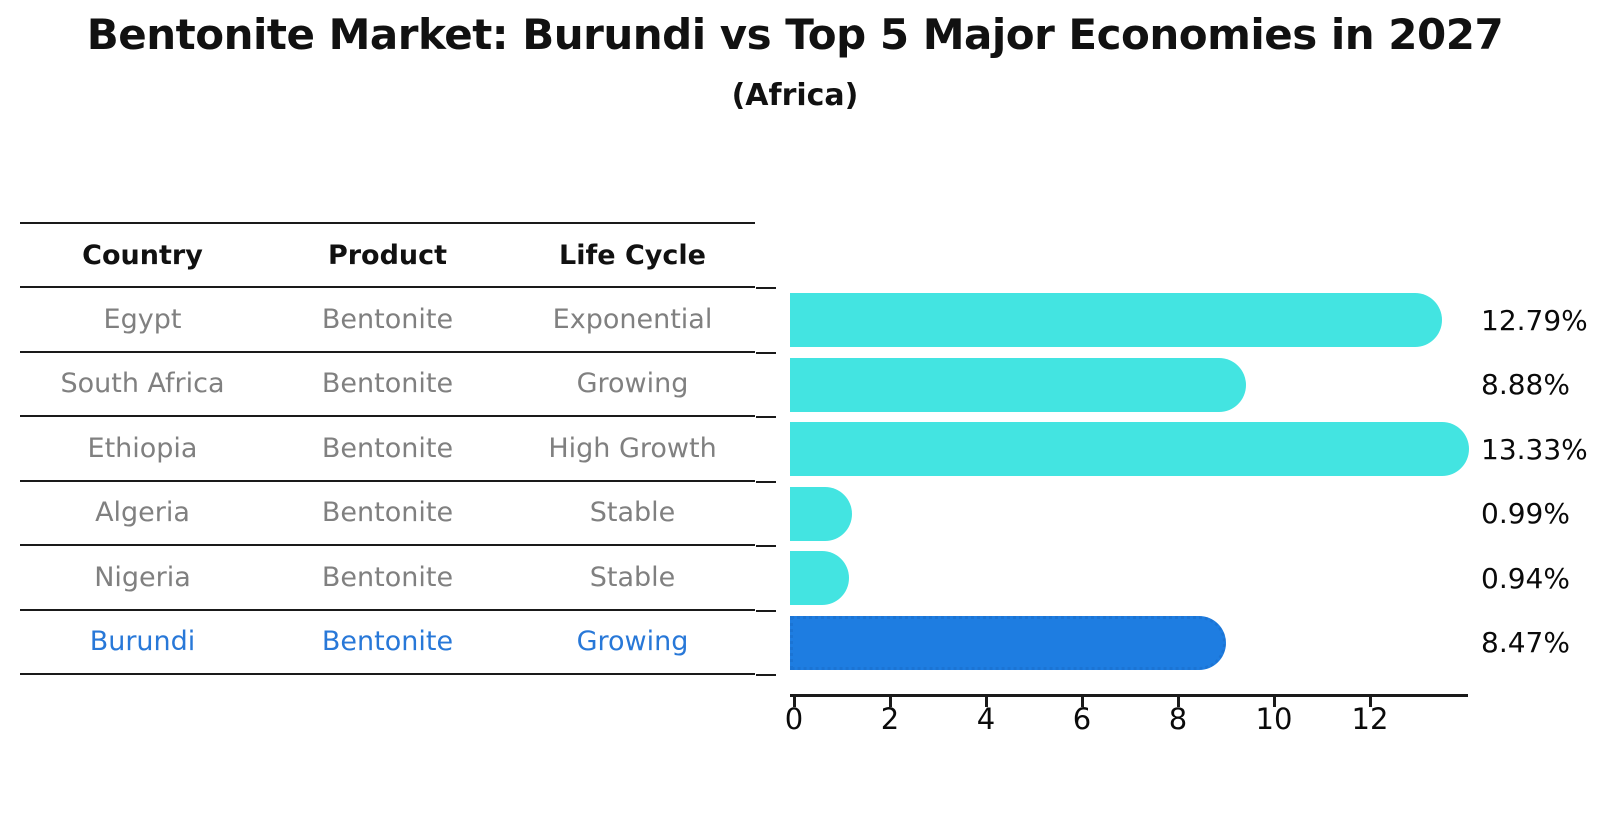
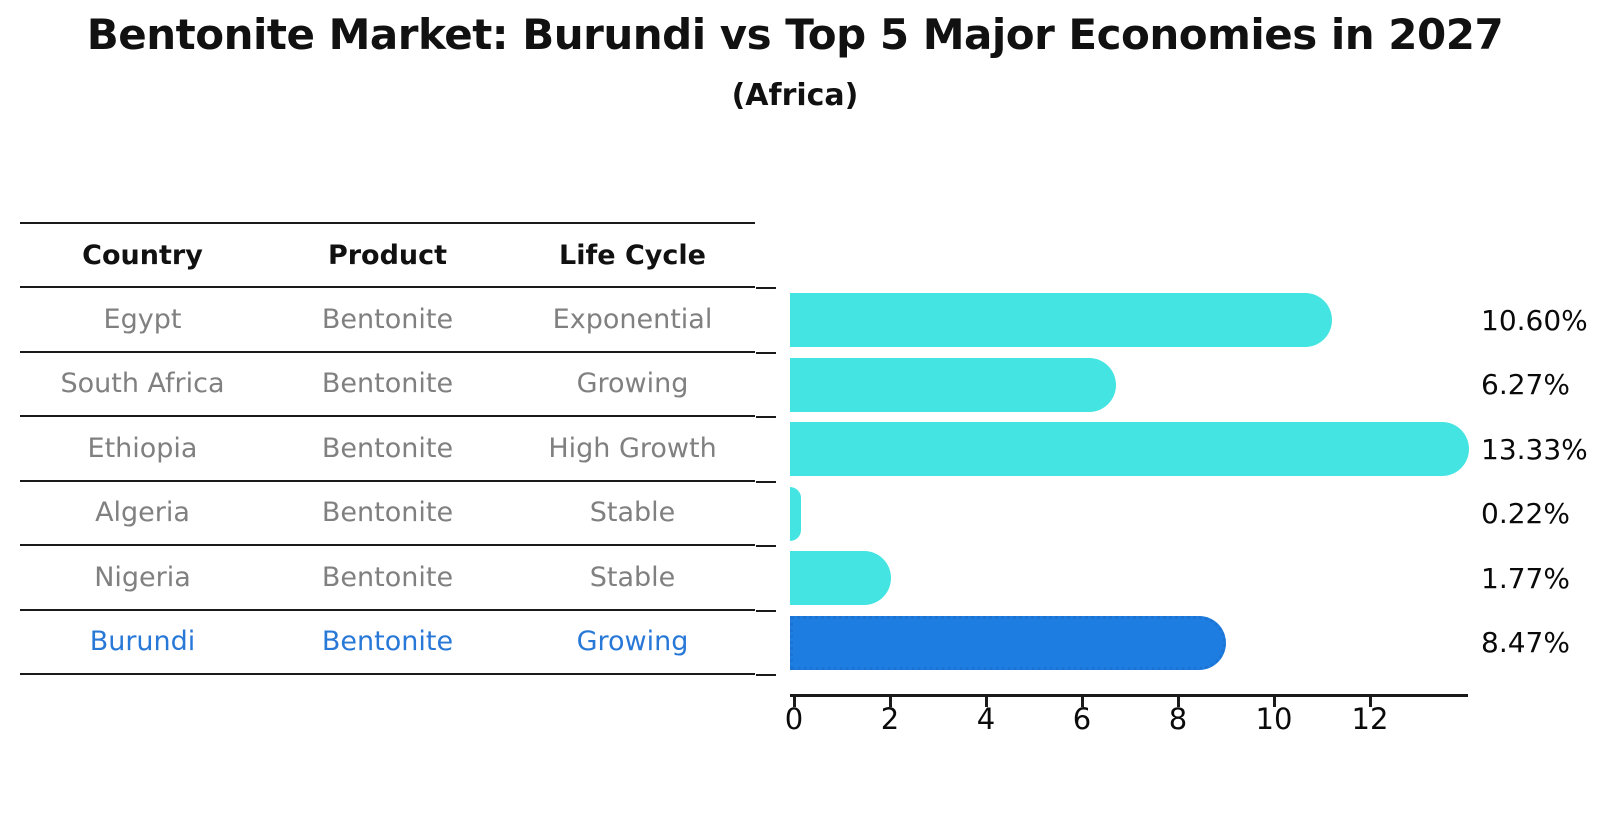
Egypt: 12.79% -> 10.60%
South Africa: 8.88% -> 6.27%
Algeria: 0.99% -> 0.22%
Nigeria: 0.94% -> 1.77%
